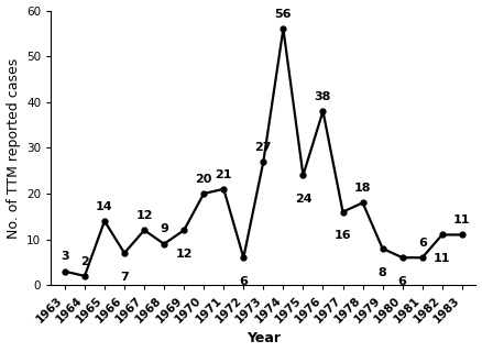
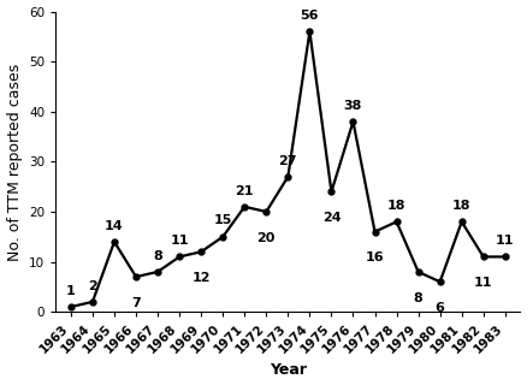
1963: 3 -> 1
1967: 12 -> 8
1968: 9 -> 11
1970: 20 -> 15
1972: 6 -> 20
1981: 6 -> 18
